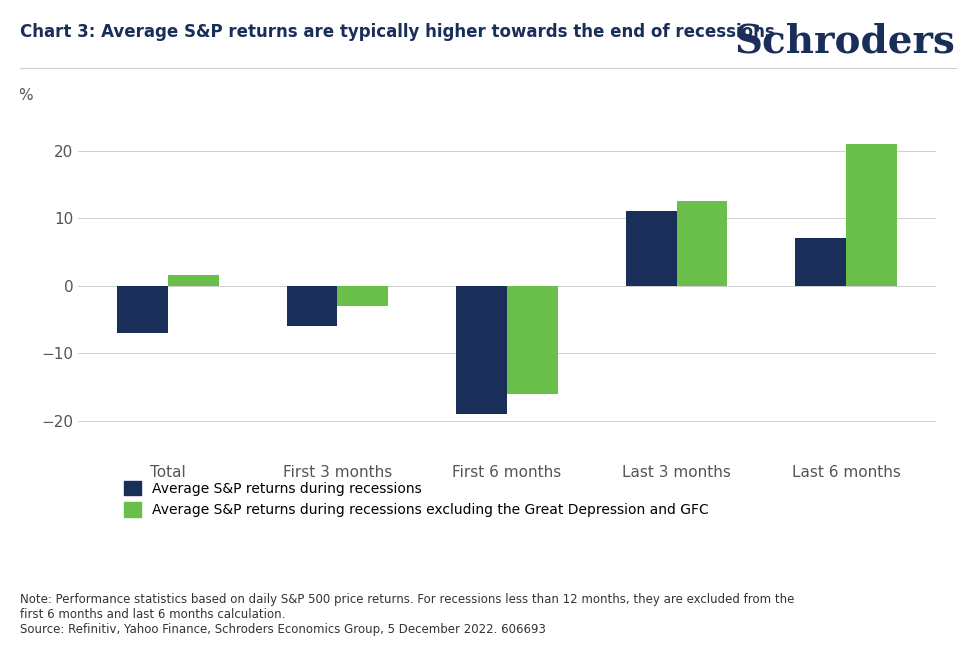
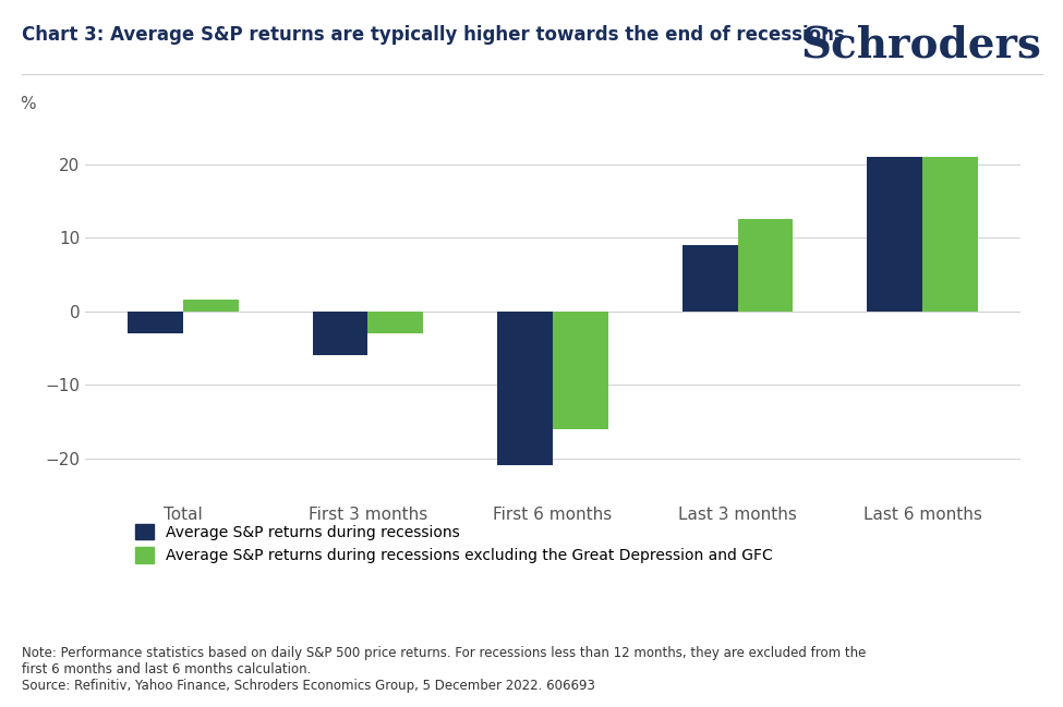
Average S&P returns during recessions/Total: -7 -> -3
Average S&P returns during recessions/First 6 months: -19 -> -21
Average S&P returns during recessions/Last 3 months: 11 -> 9
Average S&P returns during recessions/Last 6 months: 7 -> 21
